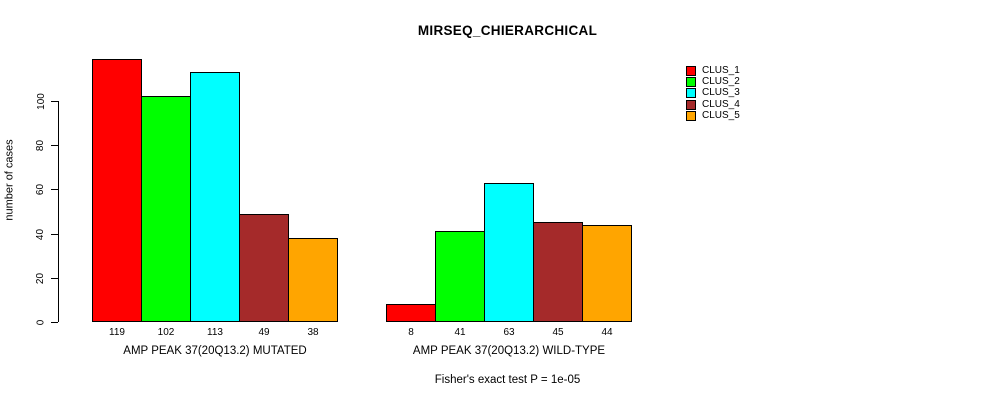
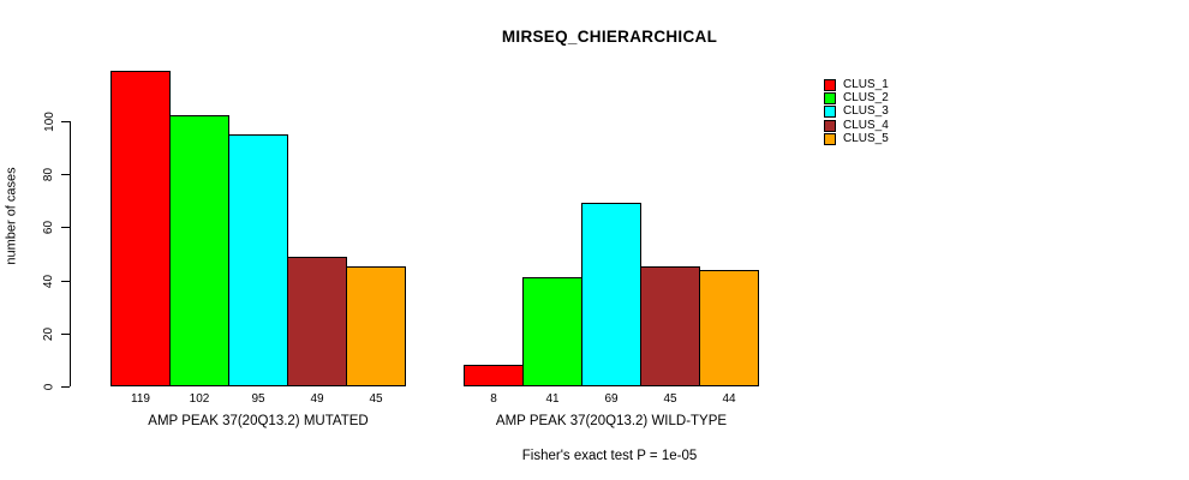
CLUS_3/AMP PEAK 37(20Q13.2) MUTATED: 113 -> 95
CLUS_5/AMP PEAK 37(20Q13.2) MUTATED: 38 -> 45
CLUS_3/AMP PEAK 37(20Q13.2) WILD-TYPE: 63 -> 69
